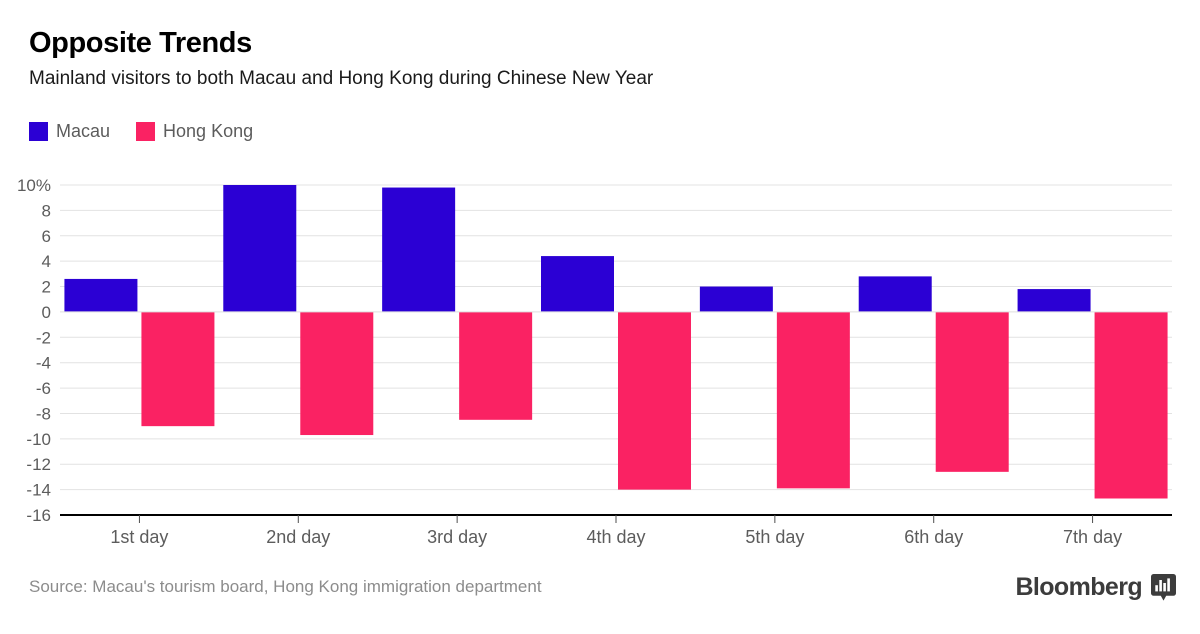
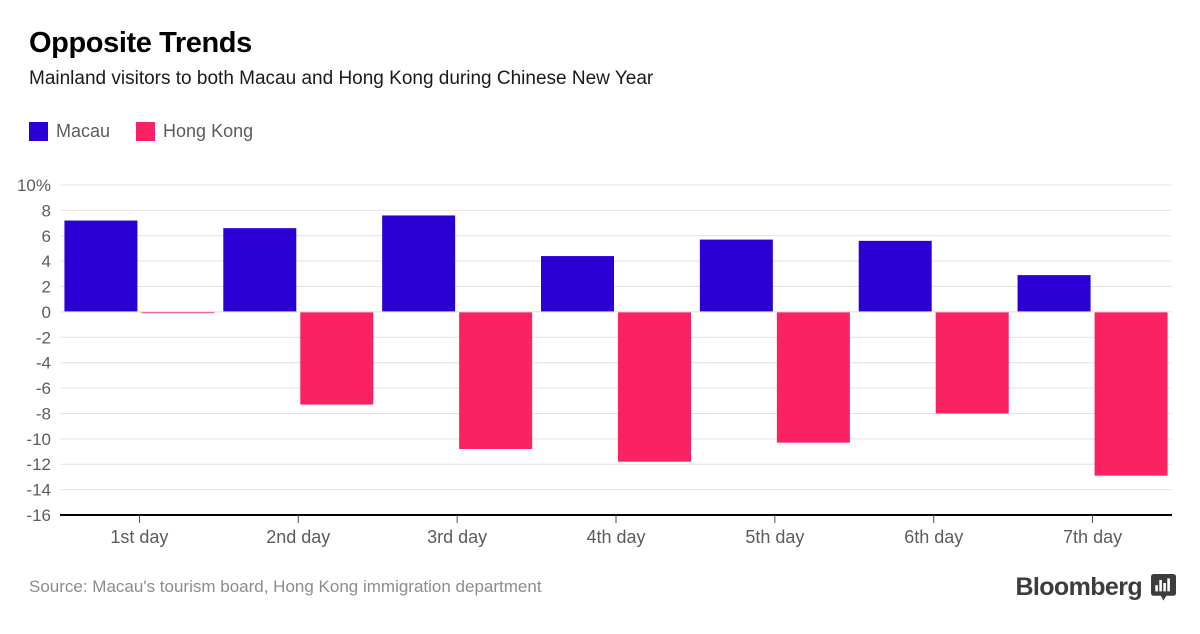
Macau/1st day: 2.6% -> 7.2%
Hong Kong/1st day: -9.0% -> -0.1%
Macau/2nd day: 10.0% -> 6.6%
Hong Kong/2nd day: -9.7% -> -7.3%
Macau/3rd day: 9.8% -> 7.6%
Hong Kong/3rd day: -8.5% -> -10.8%
Hong Kong/4th day: -14.0% -> -11.8%
Macau/5th day: 2.0% -> 5.7%
Hong Kong/5th day: -13.9% -> -10.3%
Macau/6th day: 2.8% -> 5.6%
Hong Kong/6th day: -12.6% -> -8.0%
Macau/7th day: 1.8% -> 2.9%
Hong Kong/7th day: -14.7% -> -12.9%
